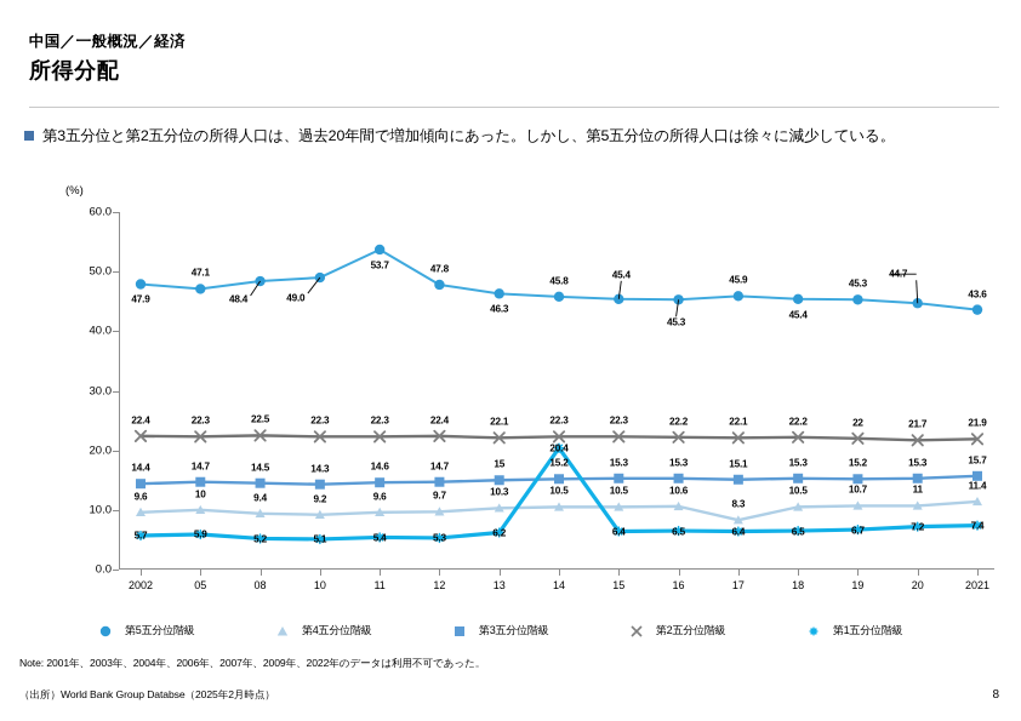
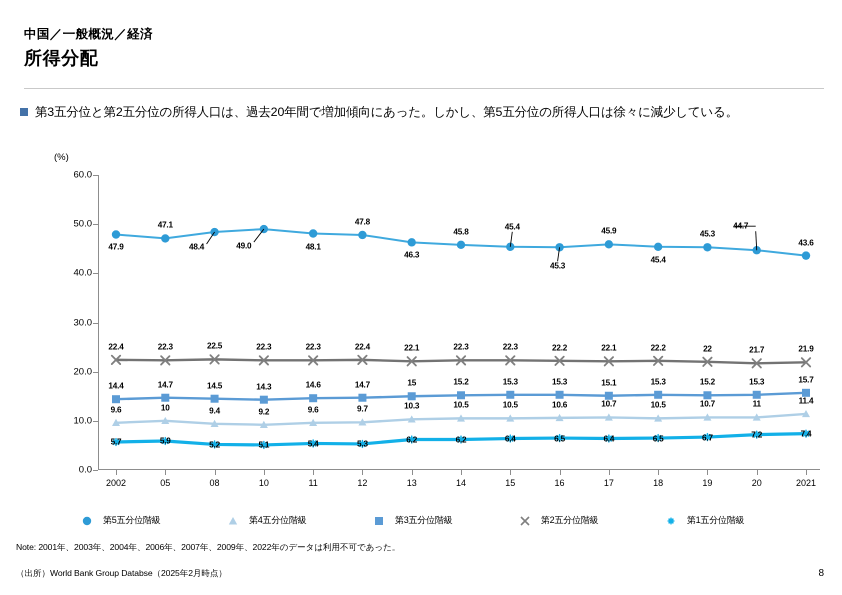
第5五分位階級/11: 53.7 -> 48.1
第1五分位階級/14: 20.4 -> 6.2
第4五分位階級/17: 8.3 -> 10.7
